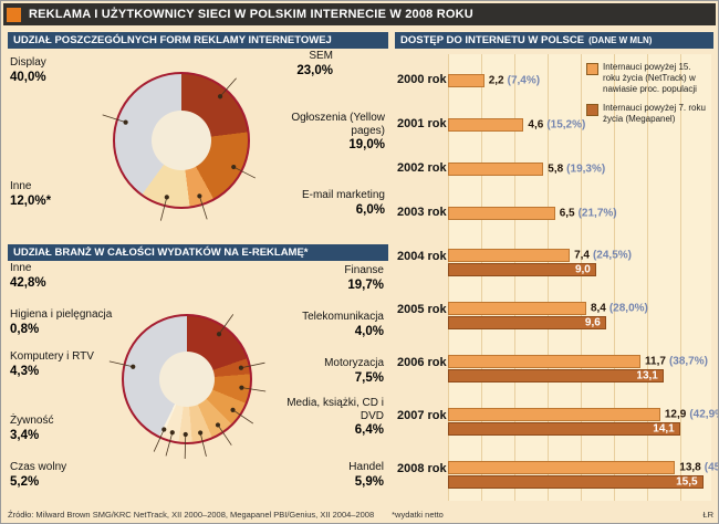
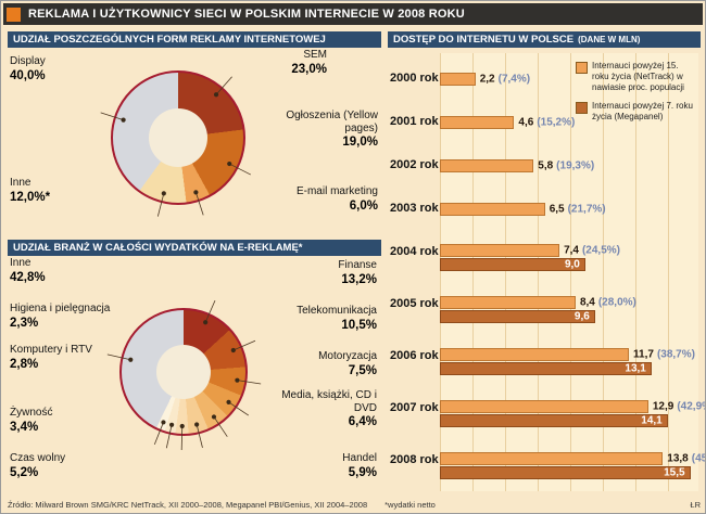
UDZIAŁ BRANŻ W CAŁOŚCI WYDATKÓW NA E-REKLAMĘ*/Finanse: 19,7% -> 13,2%
UDZIAŁ BRANŻ W CAŁOŚCI WYDATKÓW NA E-REKLAMĘ*/Telekomunikacja: 4,0% -> 10,5%
UDZIAŁ BRANŻ W CAŁOŚCI WYDATKÓW NA E-REKLAMĘ*/Komputery i RTV: 4,3% -> 2,8%
UDZIAŁ BRANŻ W CAŁOŚCI WYDATKÓW NA E-REKLAMĘ*/Higiena i pielęgnacja: 0,8% -> 2,3%
